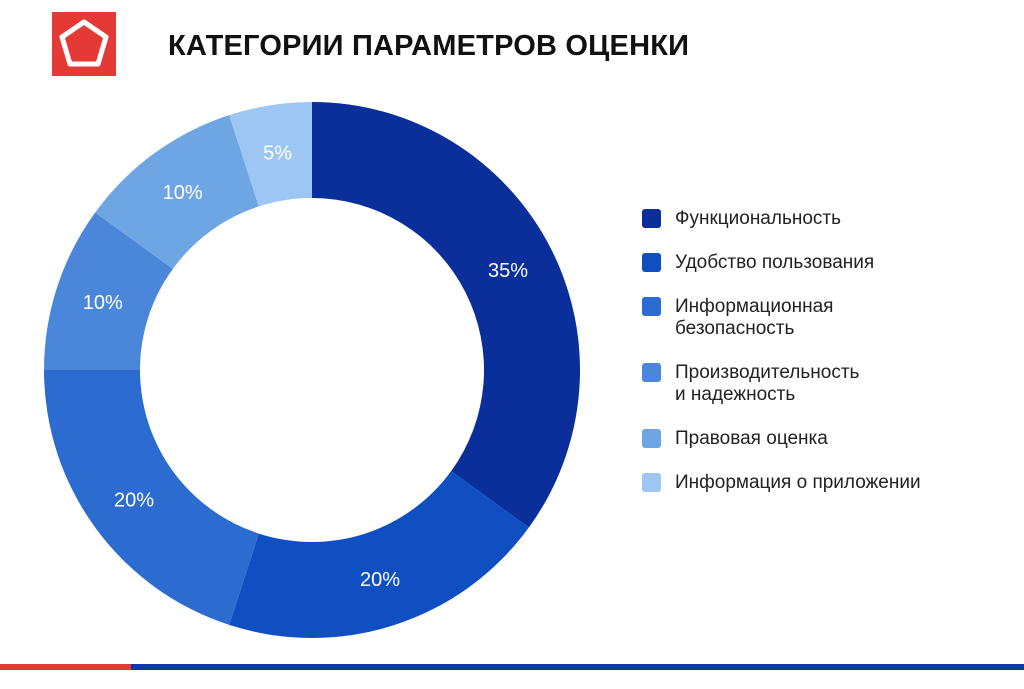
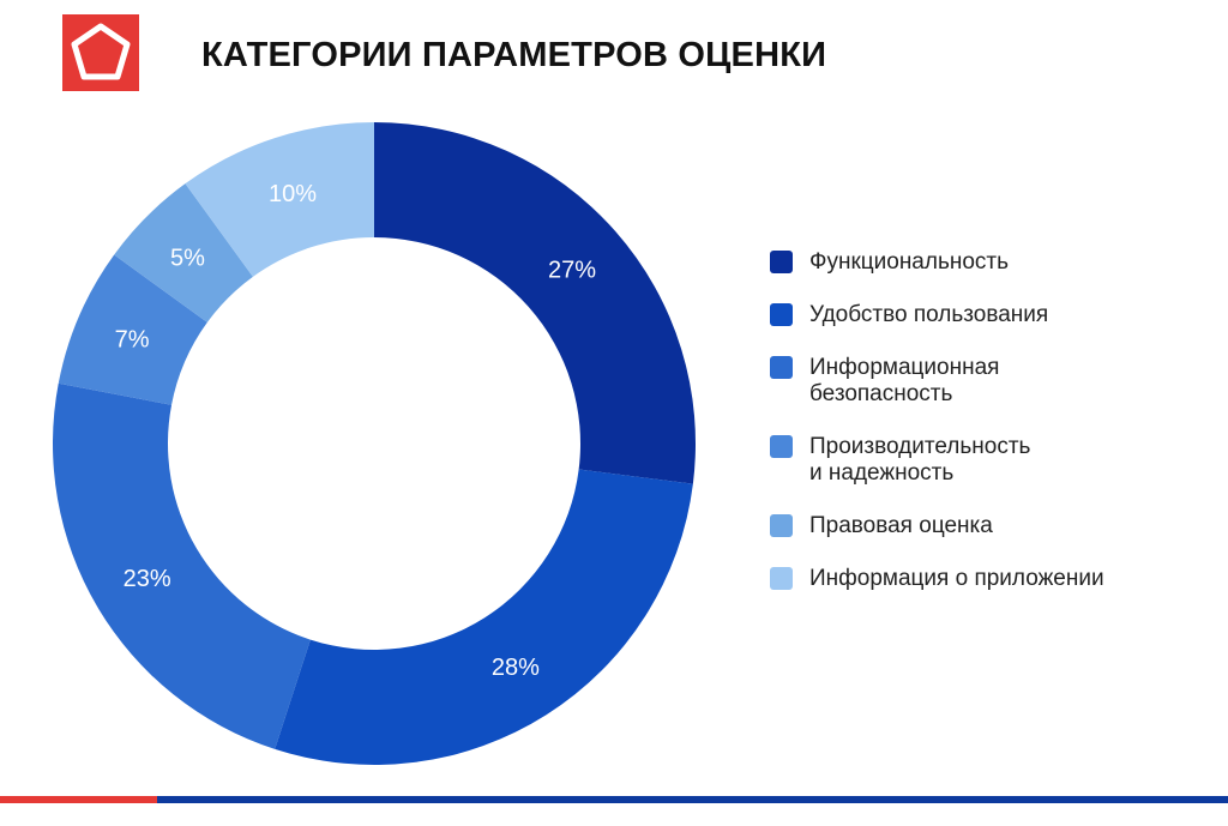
Функциональность: 35% -> 27%
Удобство пользования: 20% -> 28%
Информационная безопасность: 20% -> 23%
Производительность и надежность: 10% -> 7%
Правовая оценка: 10% -> 5%
Информация о приложении: 5% -> 10%
